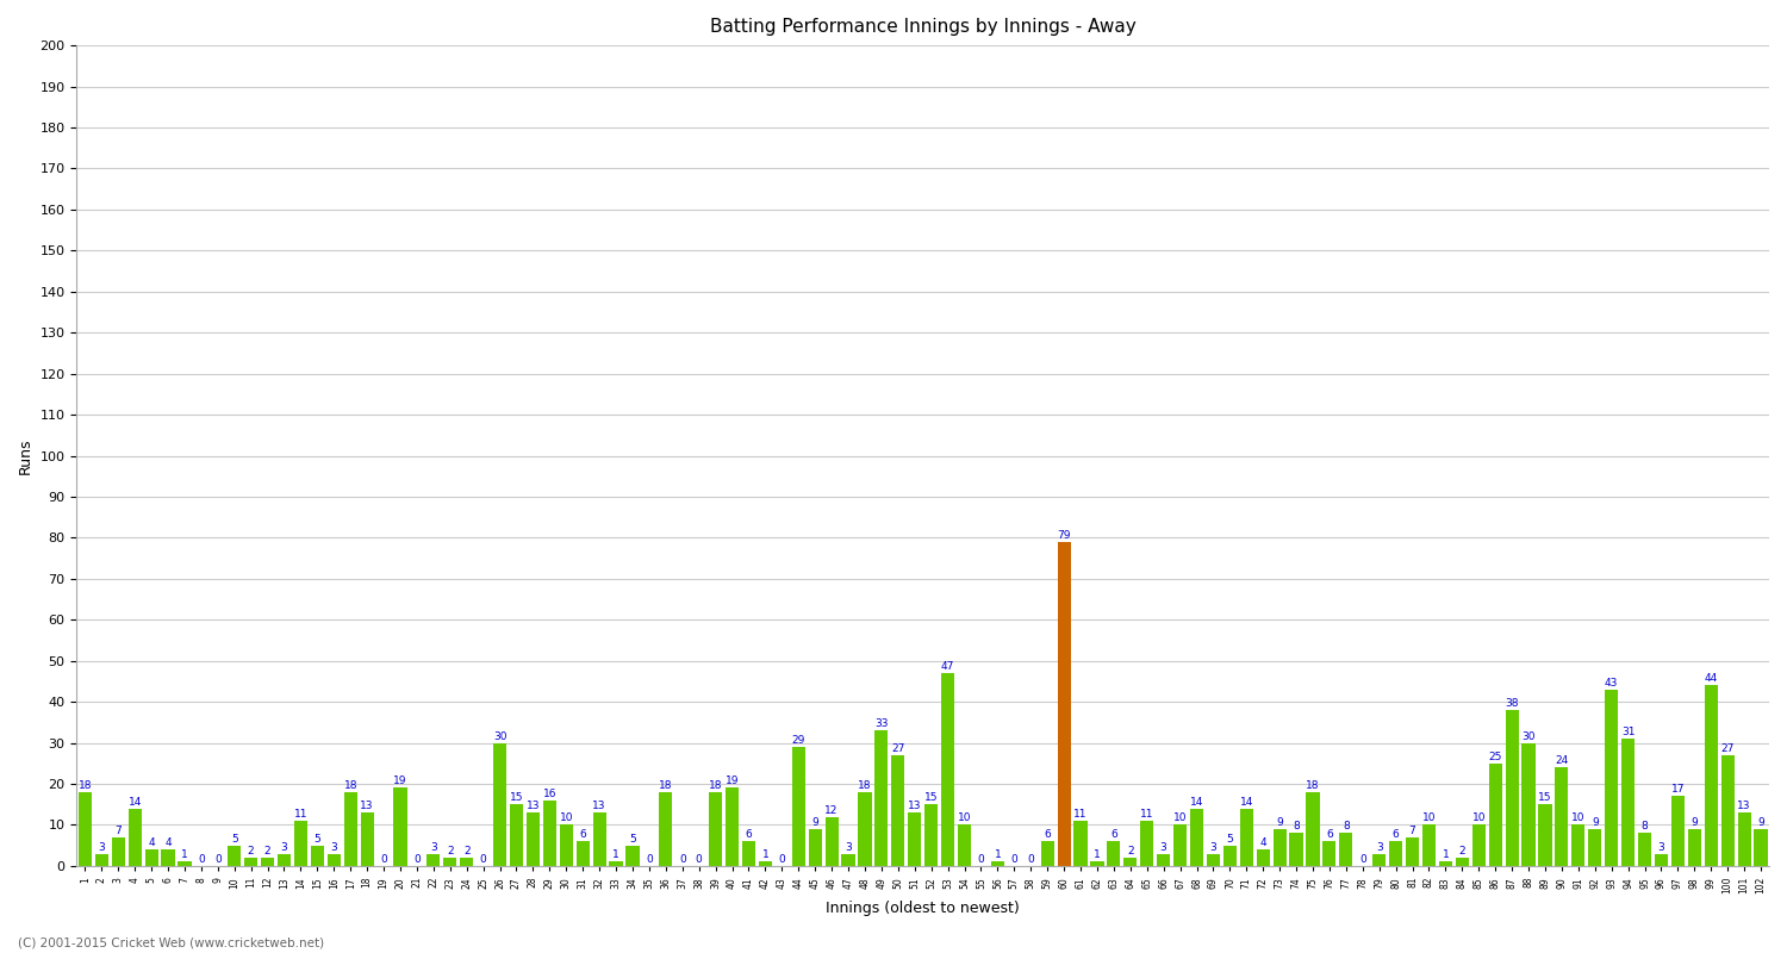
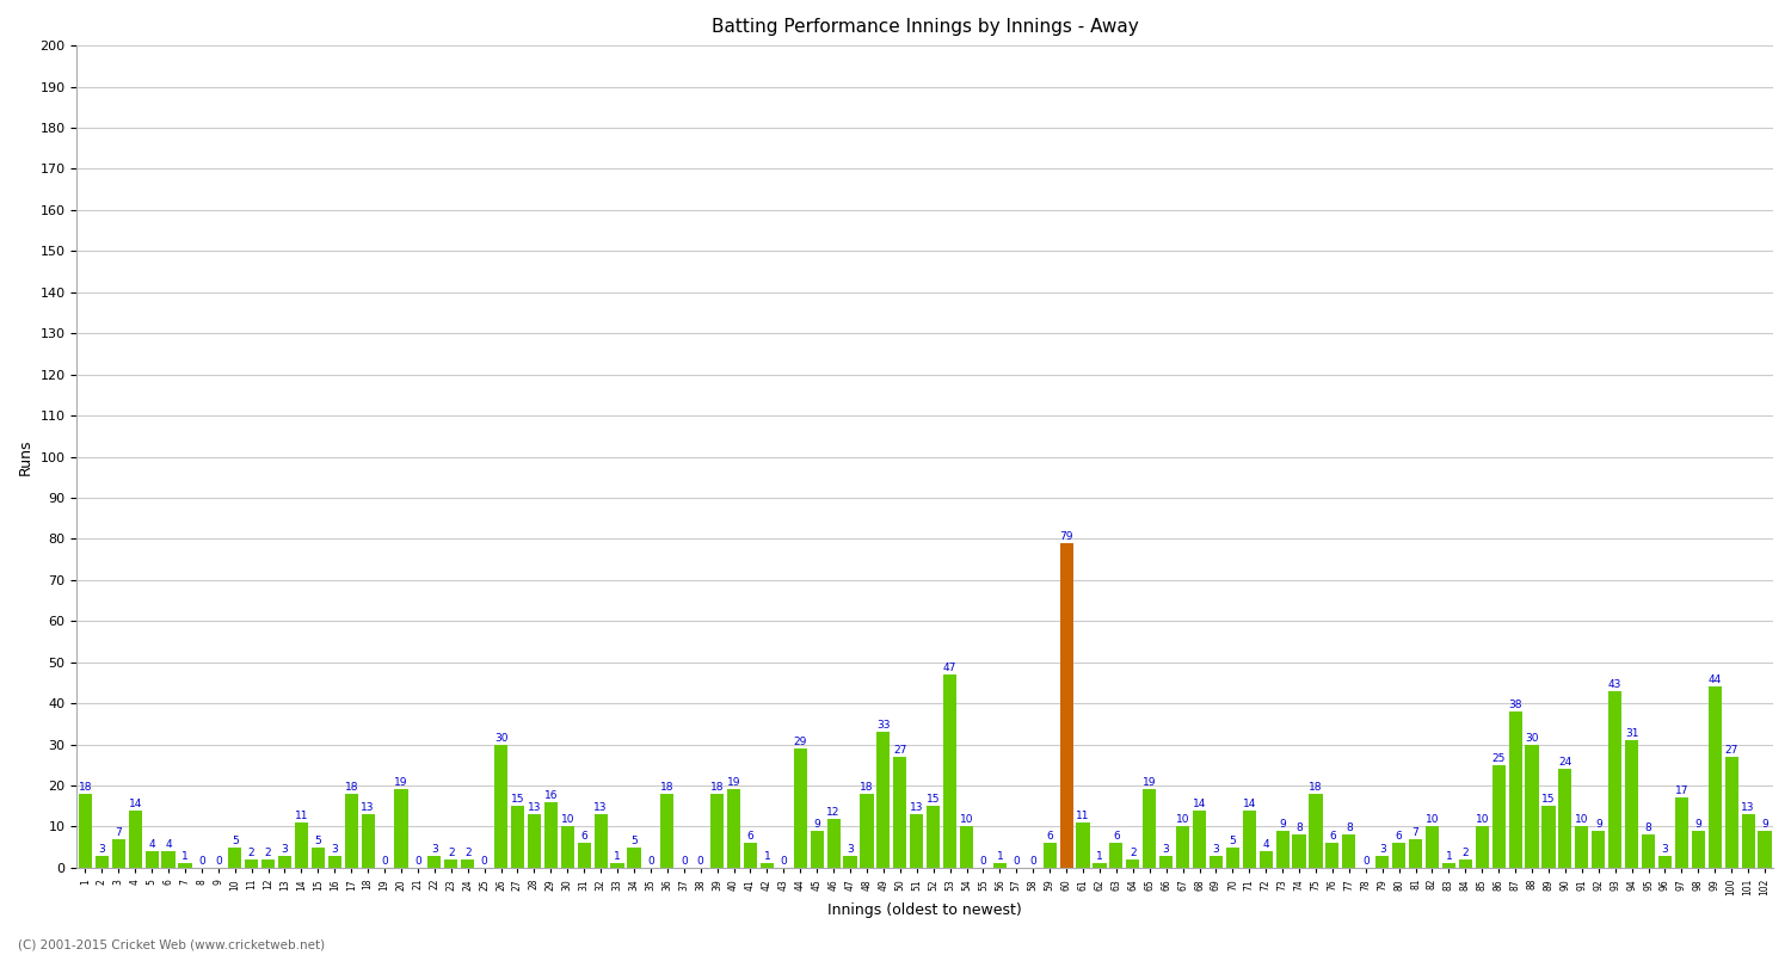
65: 11 -> 19
